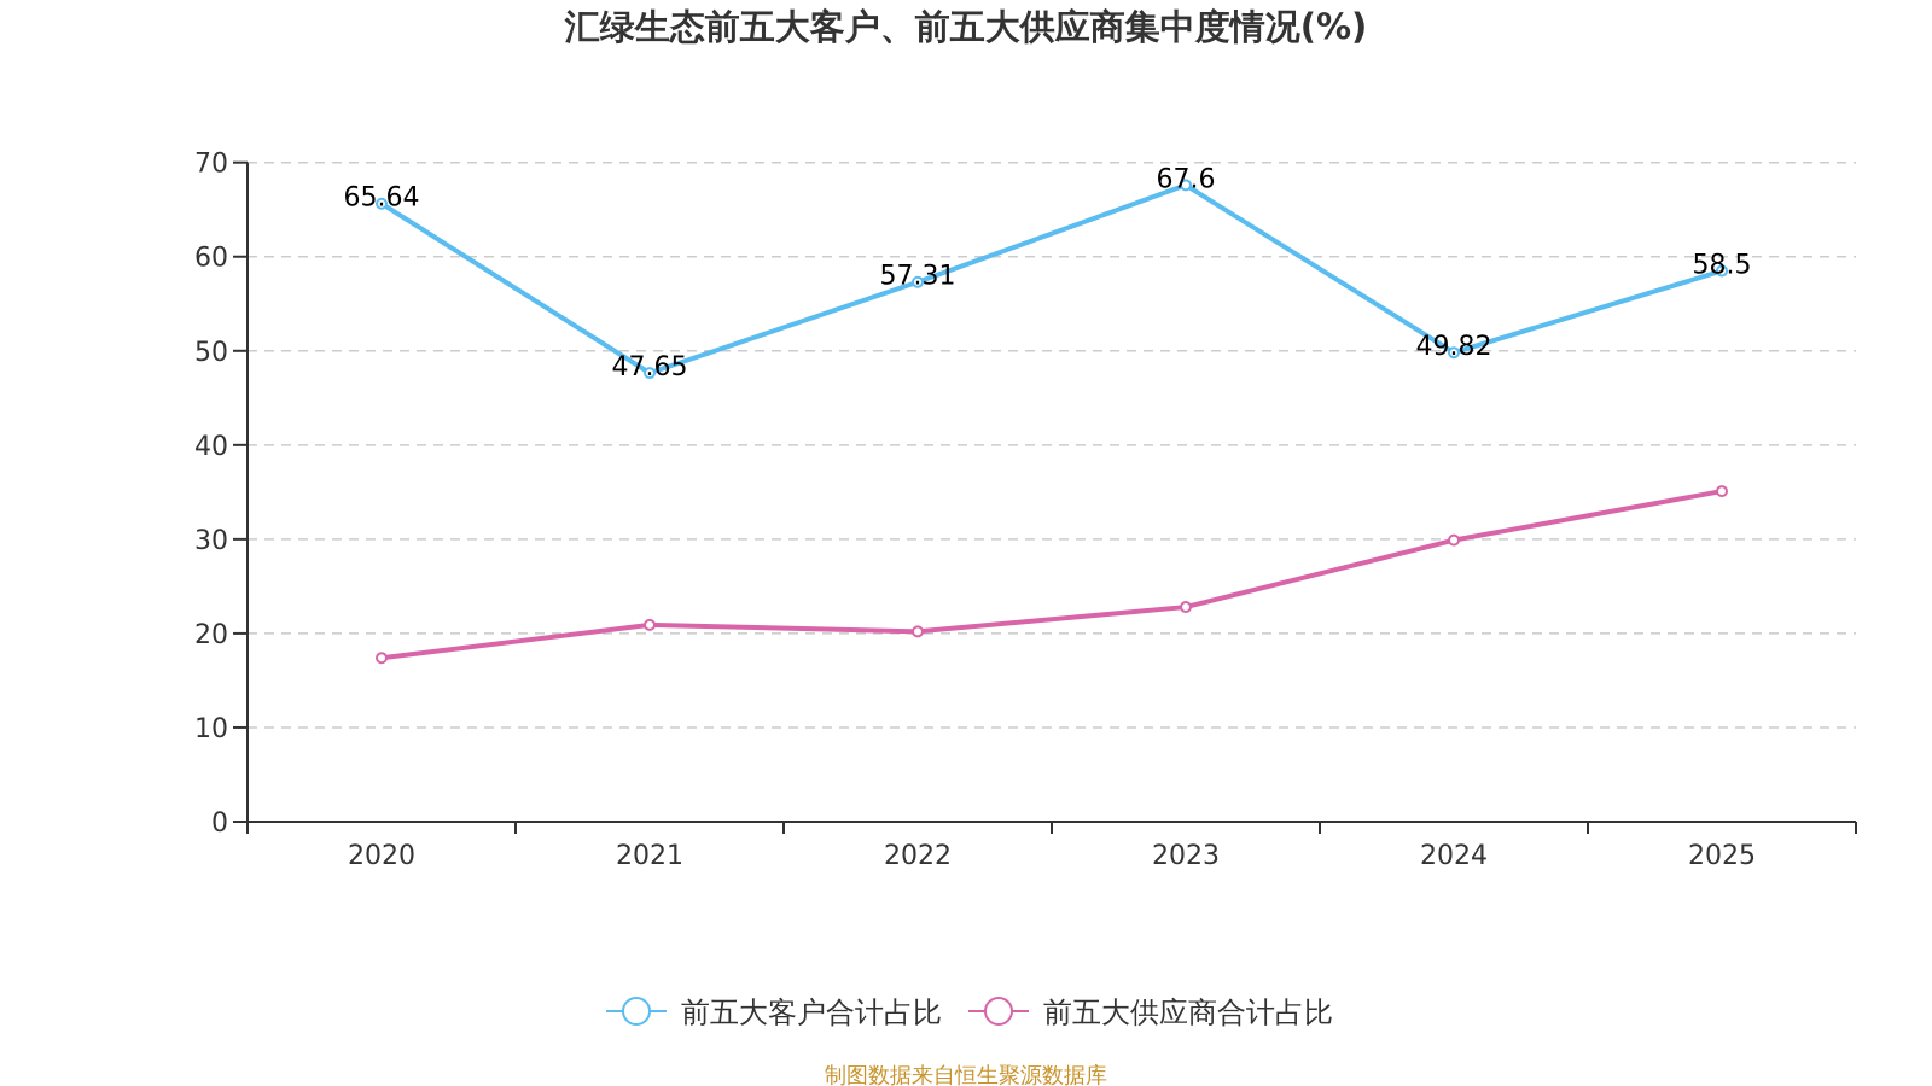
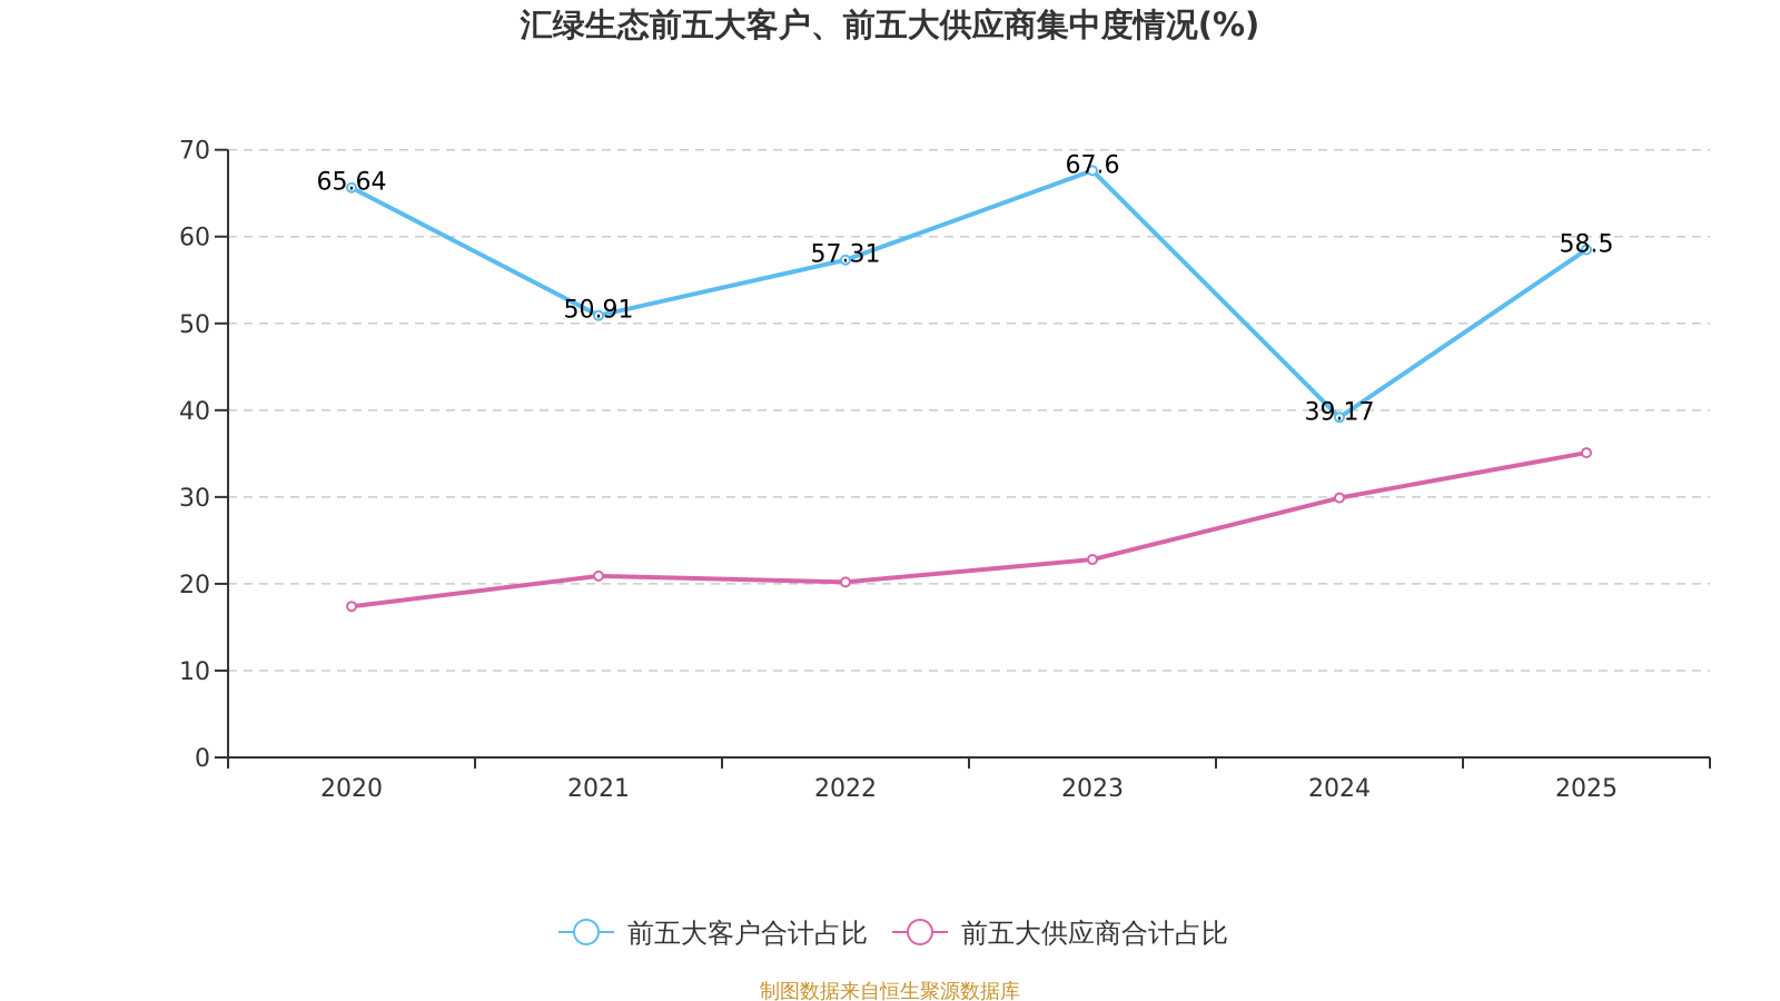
前五大客户合计占比/2021: 47.65 -> 50.91
前五大客户合计占比/2024: 49.82 -> 39.17
